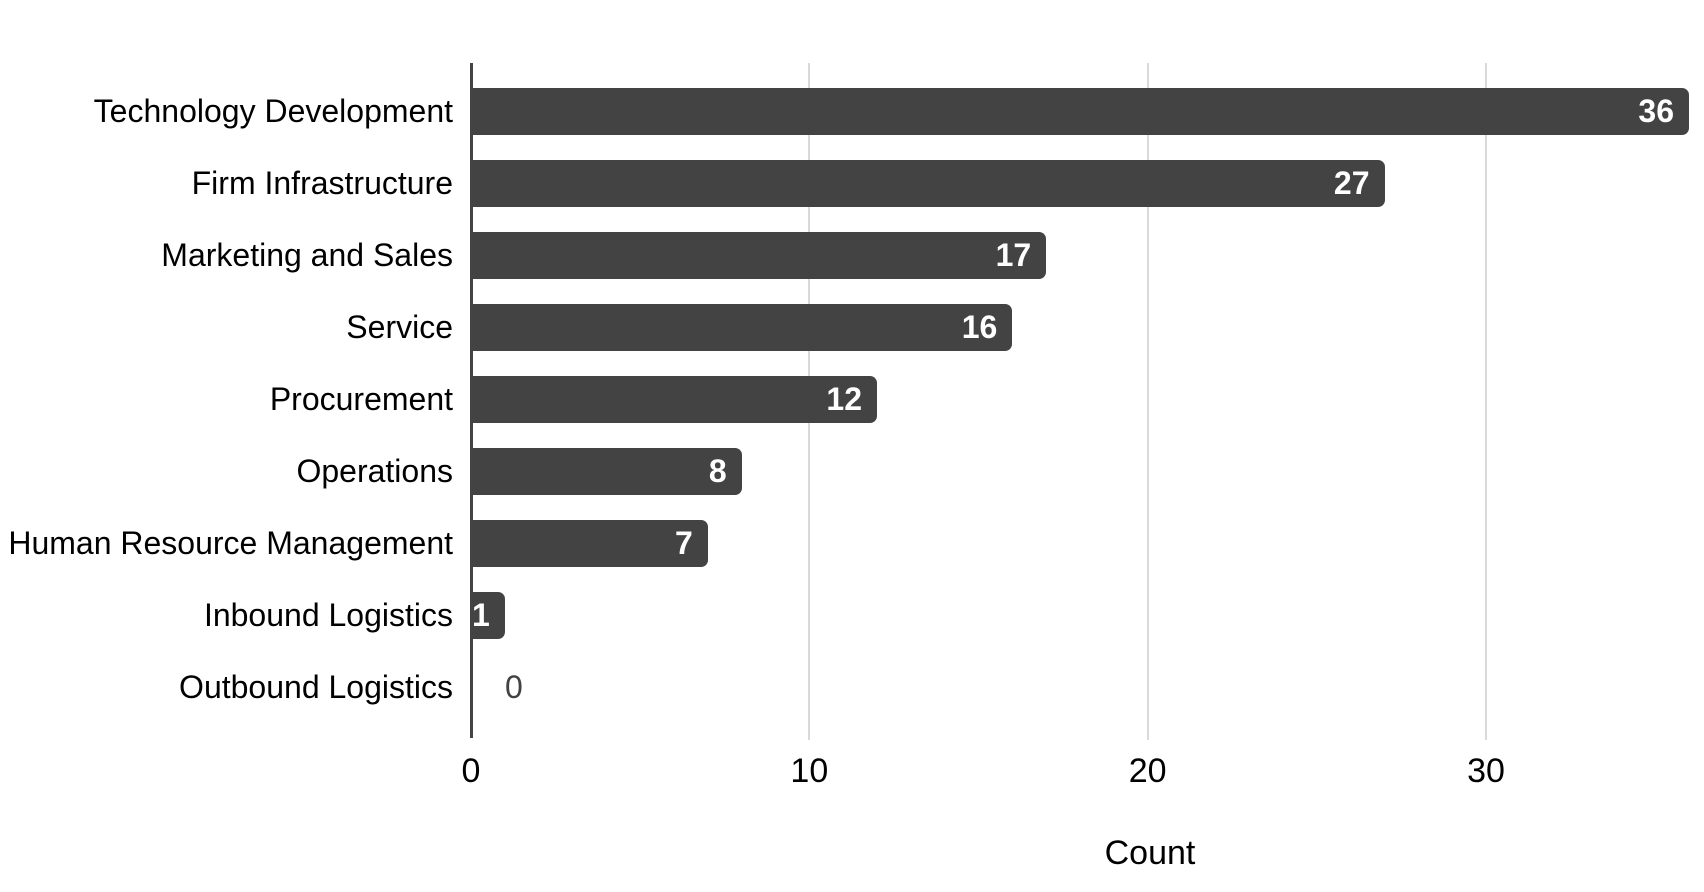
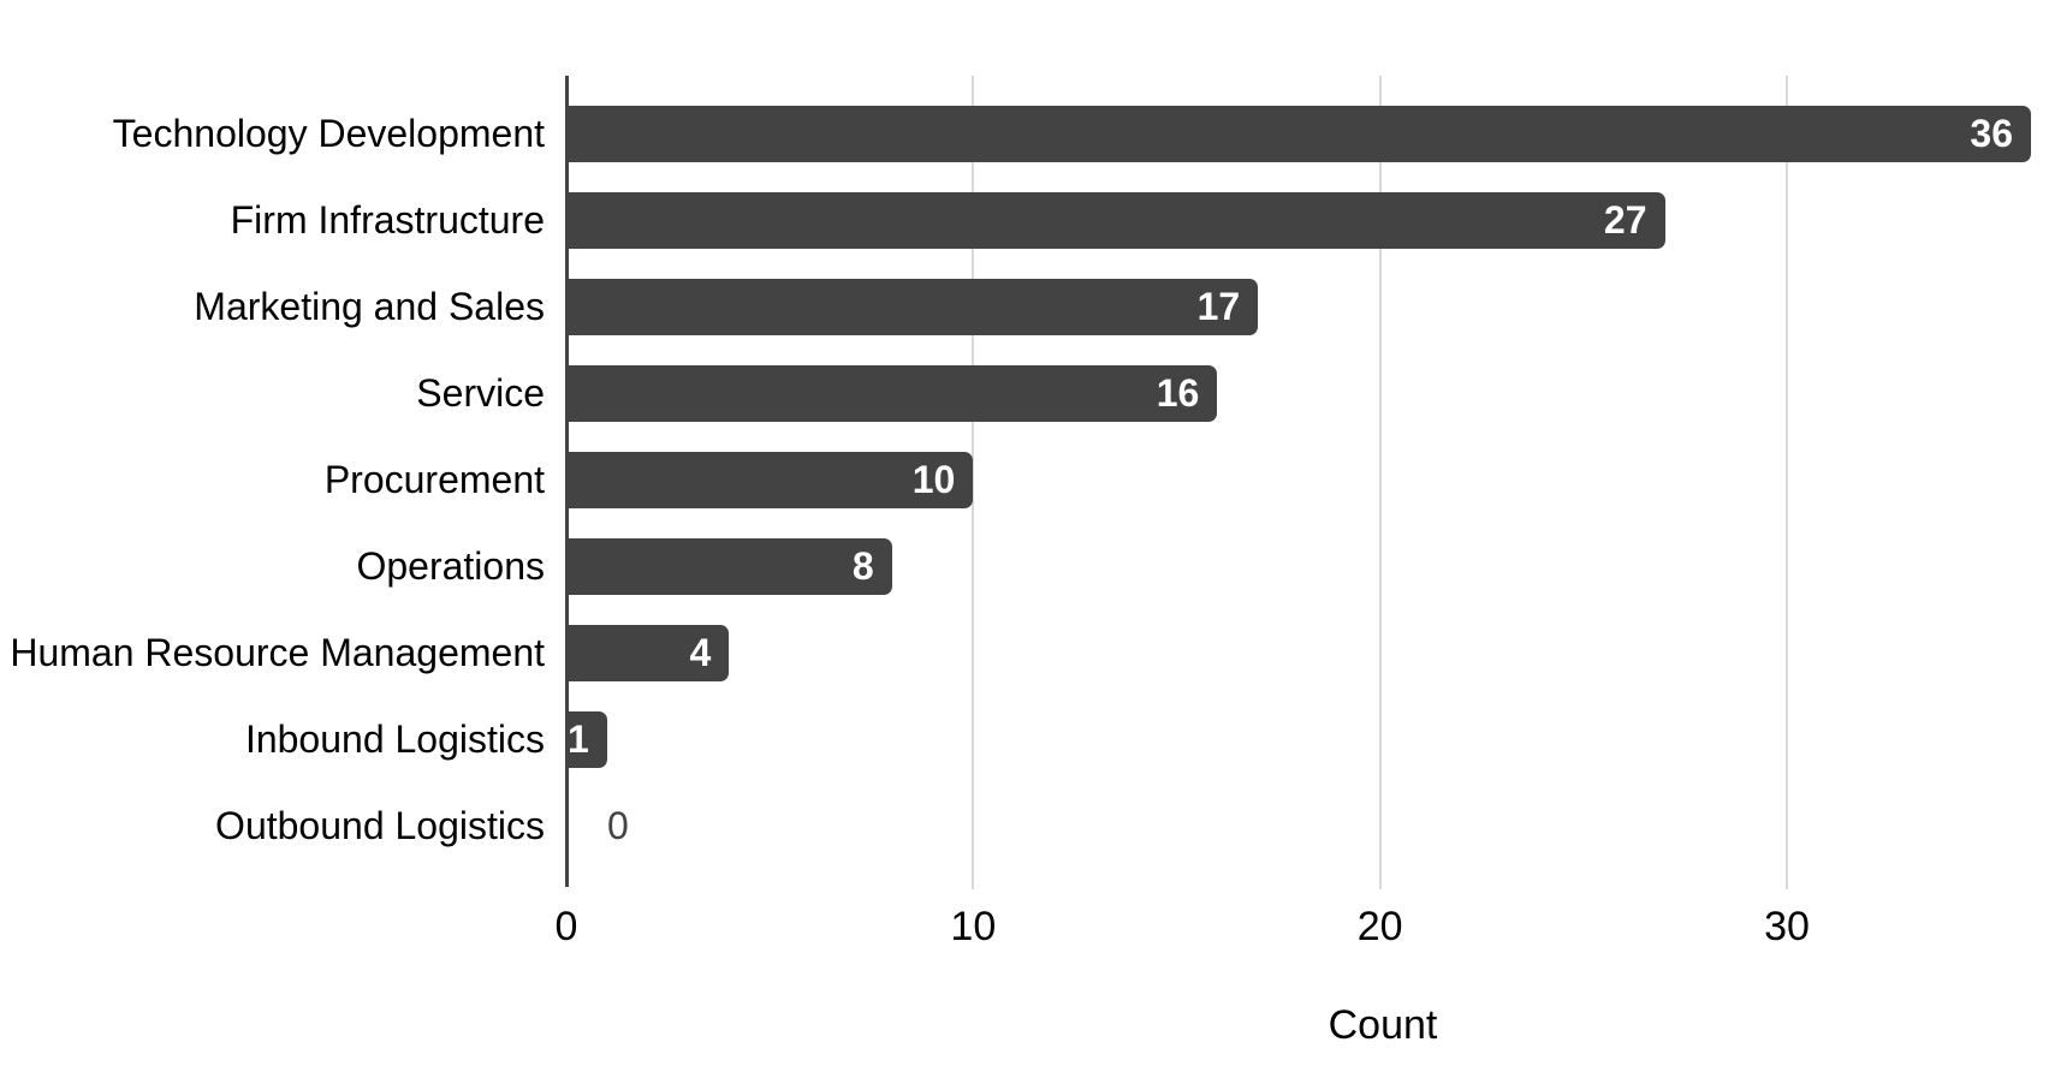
Procurement: 12 -> 10
Human Resource Management: 7 -> 4
